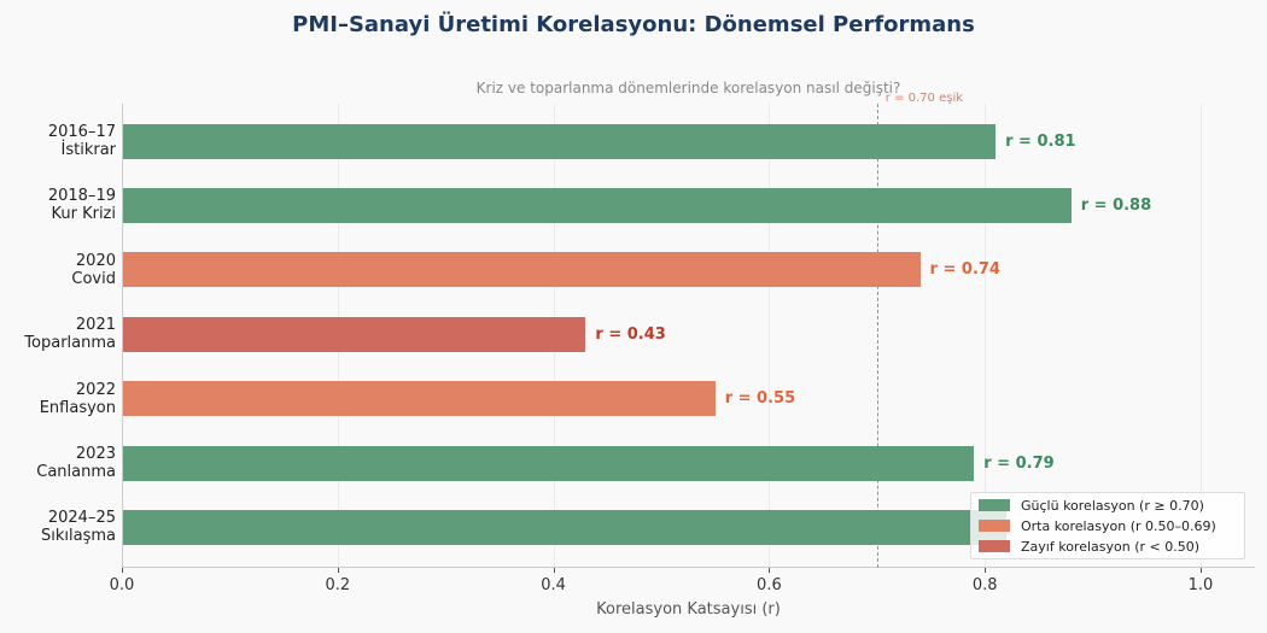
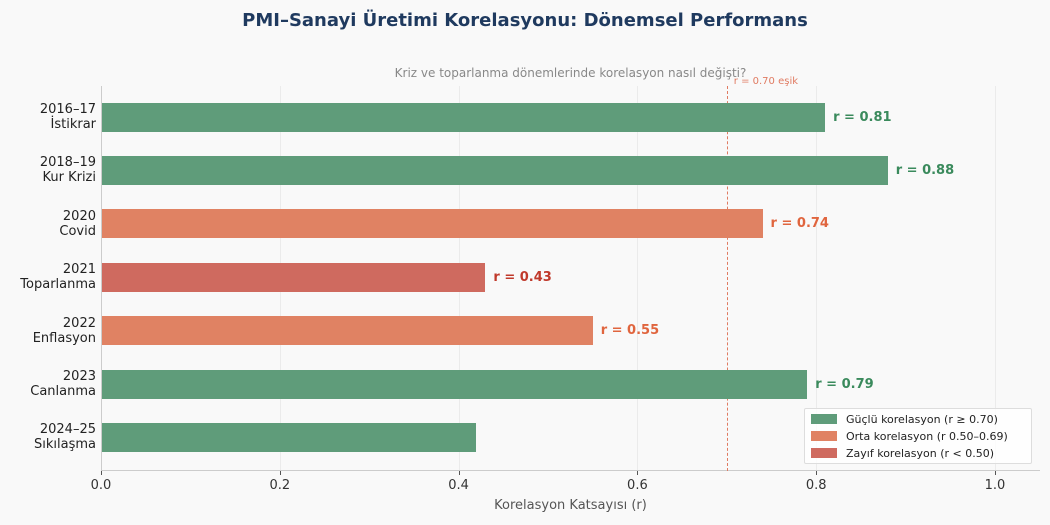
2024–25 Sıkılaşma: 0.82 -> 0.42
